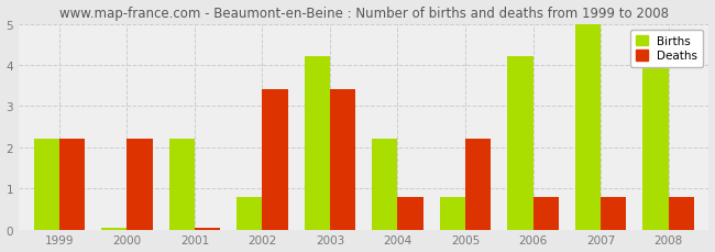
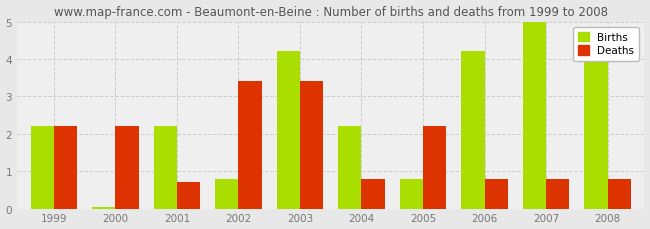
Deaths/2001: 0.05 -> 0.70
